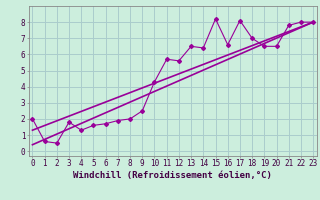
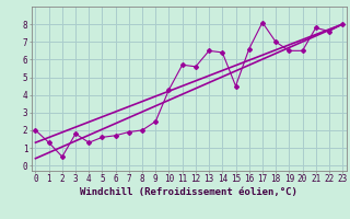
1: 0.6 -> 1.3
15: 8.2 -> 4.5
22: 8.0 -> 7.6
